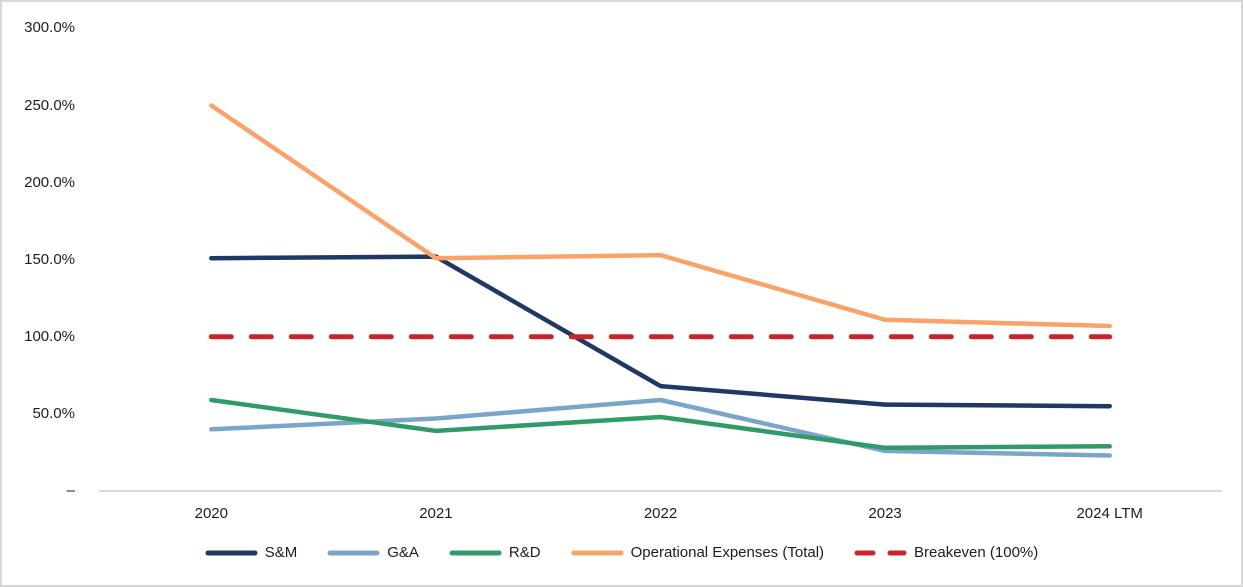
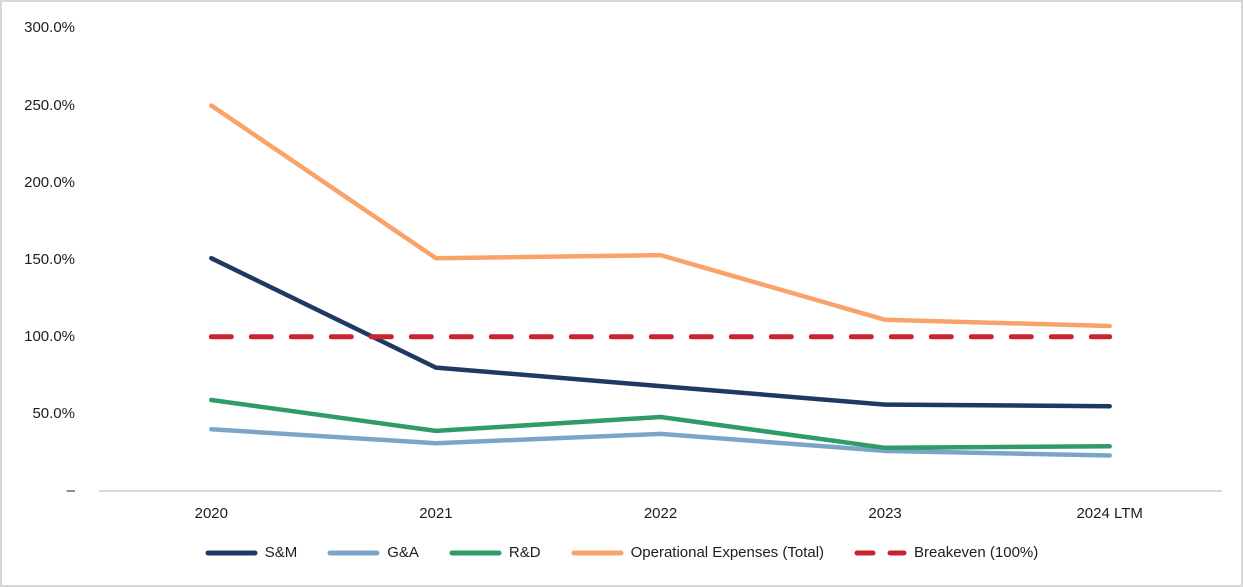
S&M/2021: 152% -> 80%
G&A/2021: 47% -> 31%
G&A/2022: 59% -> 37%
